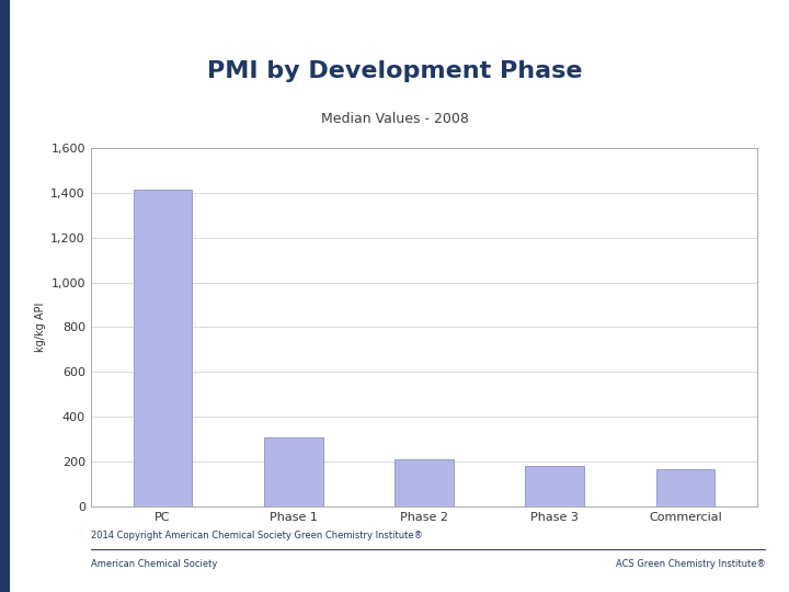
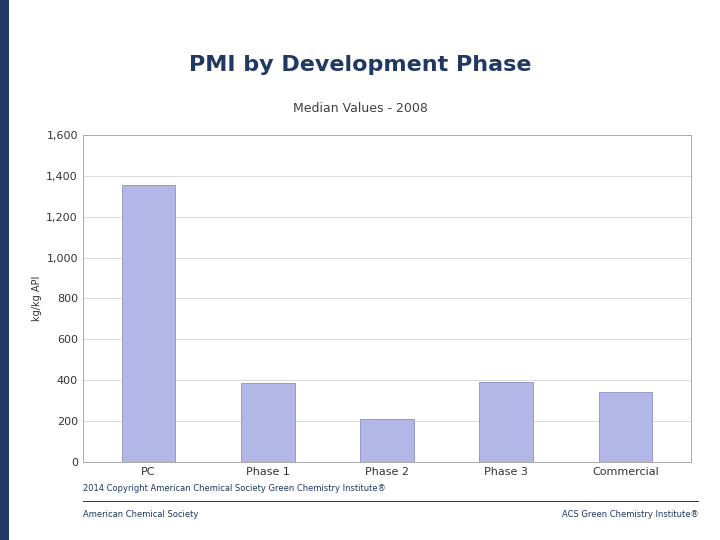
PC: 1,415 -> 1,355
Phase 1: 308 -> 385
Phase 3: 182 -> 390
Commercial: 163 -> 340
